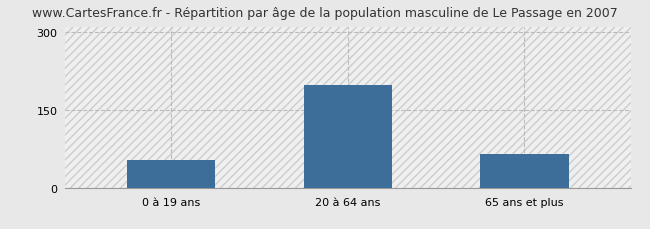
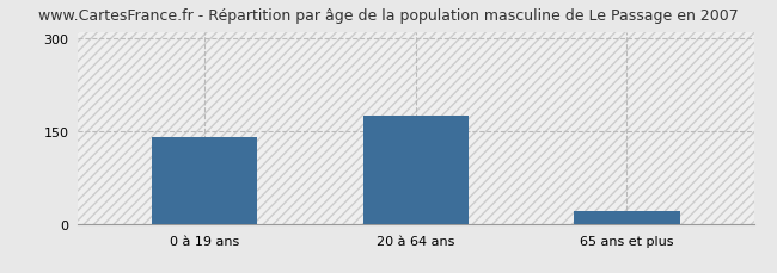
0 à 19 ans: 54 -> 140
20 à 64 ans: 198 -> 175
65 ans et plus: 64 -> 20
